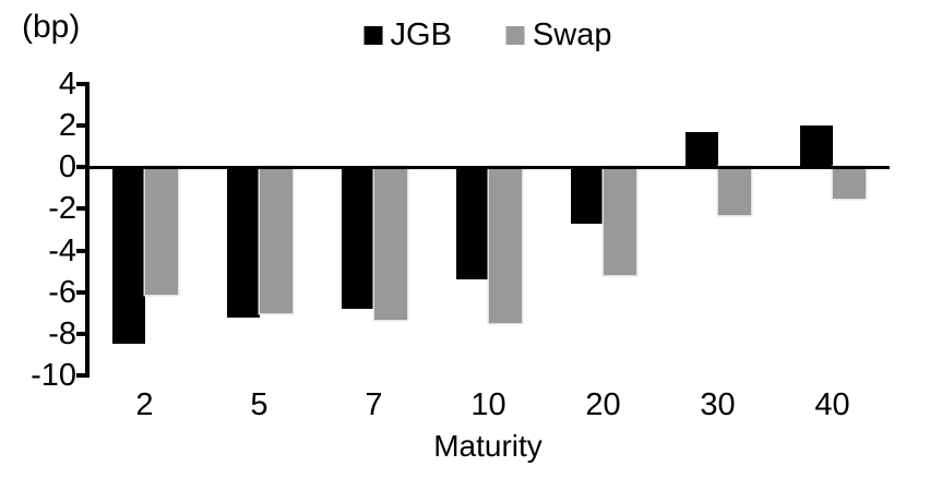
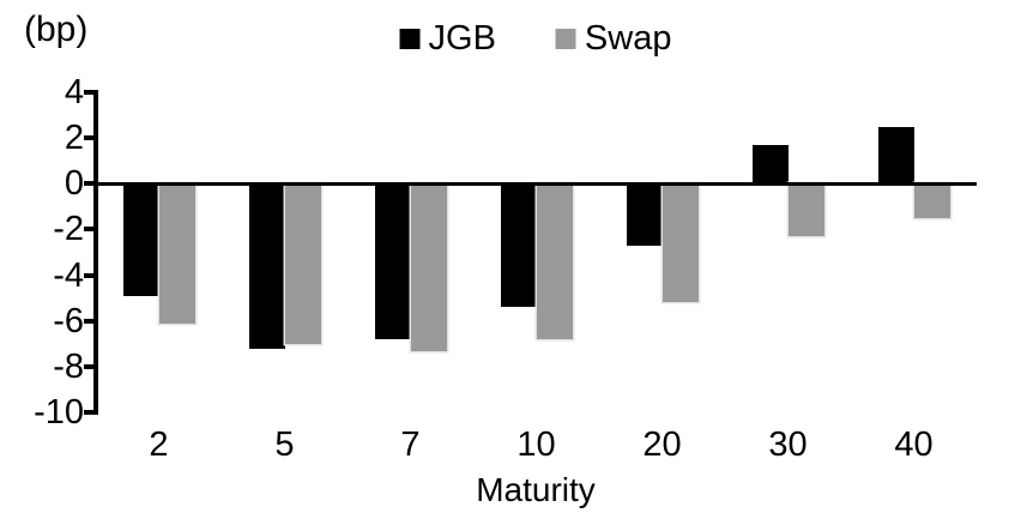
JGB/2: -8.5 -> -4.9
Swap/10: -7.5 -> -6.8
JGB/40: 2.0 -> 2.5
